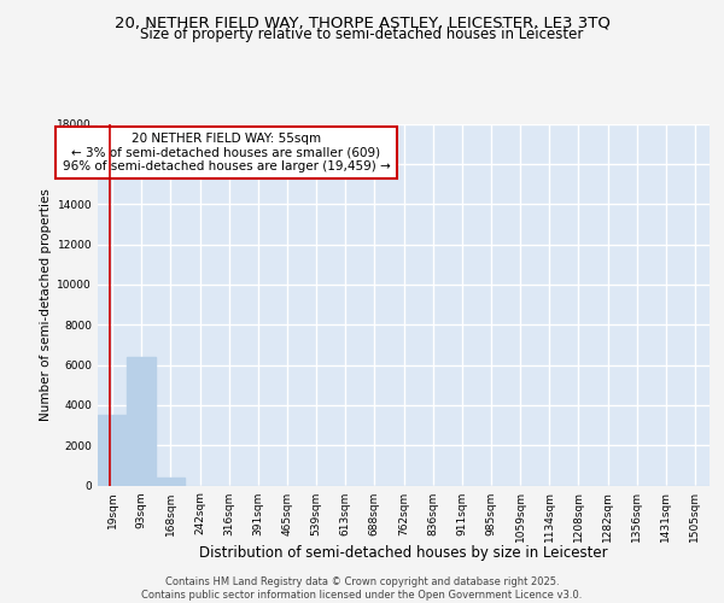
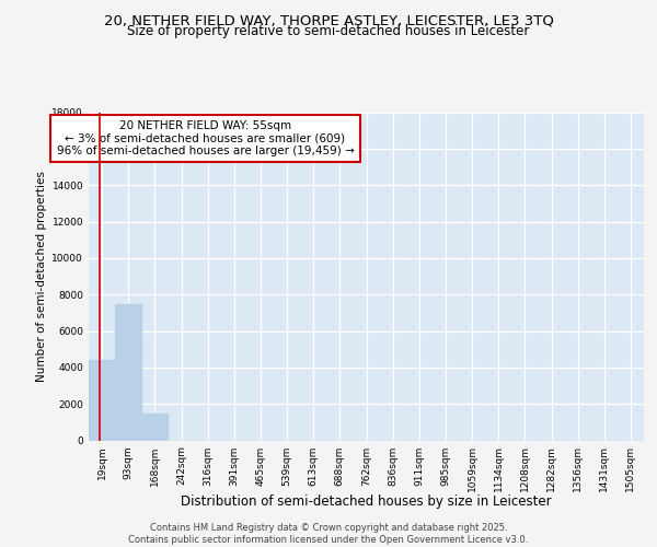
19sqm: 3500 -> 4400
93sqm: 6400 -> 7500
168sqm: 400 -> 1500
